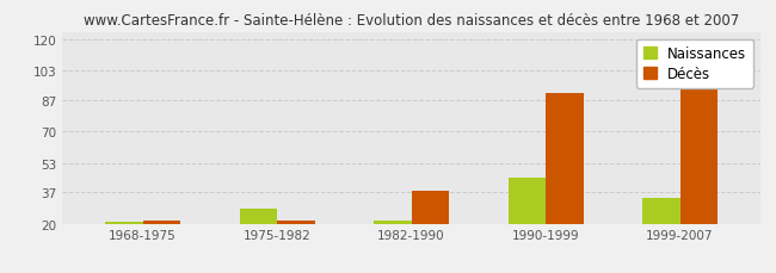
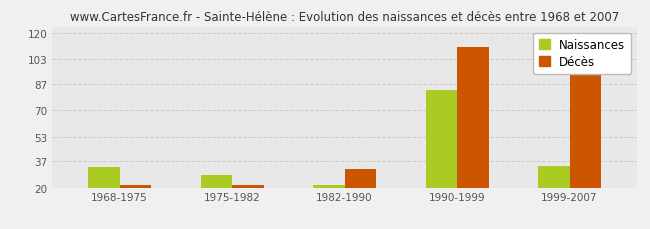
Naissances/1968-1975: 21 -> 33
Décès/1982-1990: 38 -> 32
Naissances/1990-1999: 45 -> 83
Décès/1990-1999: 91 -> 111
